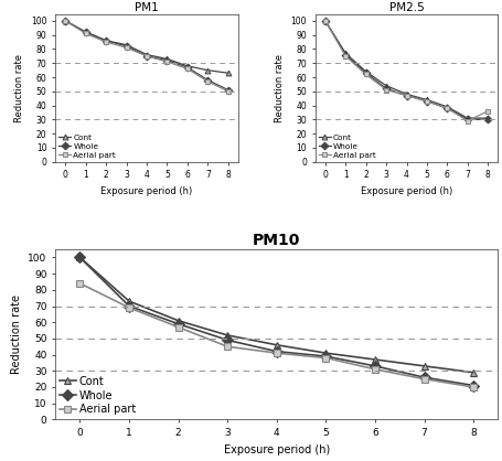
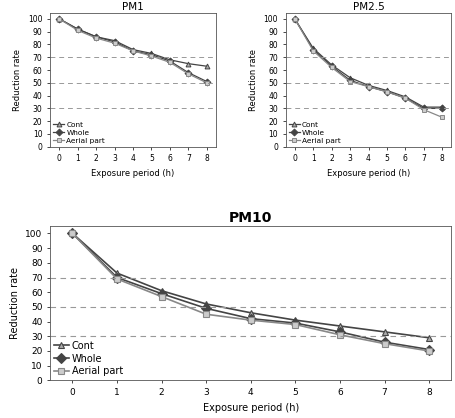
PM2.5/Aerial part/8: 36 -> 23
PM10/Aerial part/0: 84 -> 100
